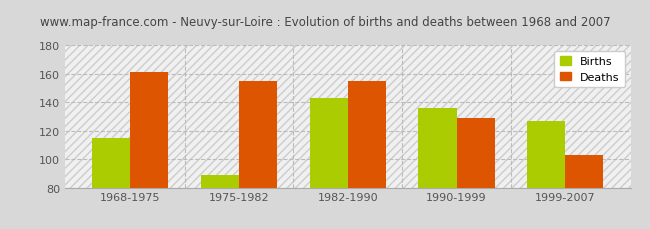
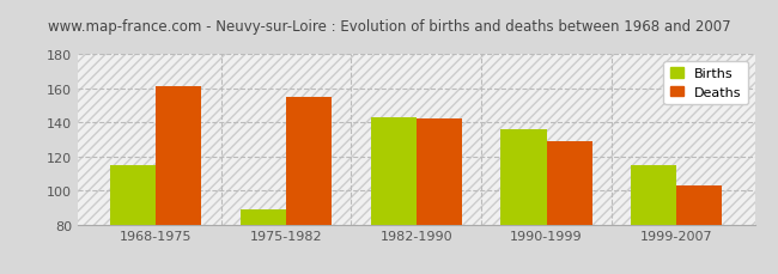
Deaths/1982-1990: 155 -> 142
Births/1999-2007: 127 -> 115
